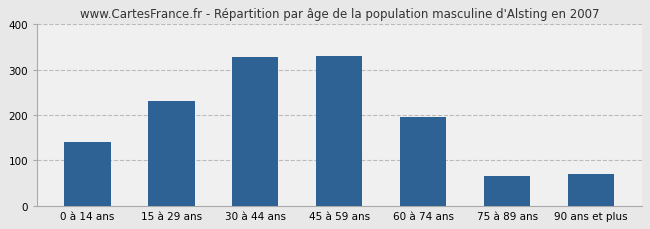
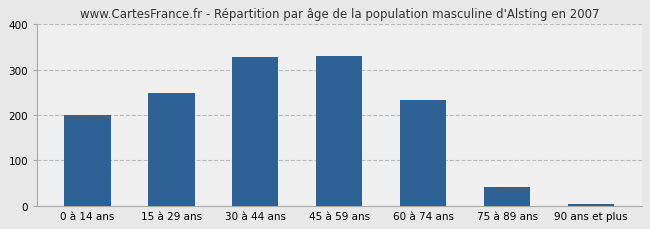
0 à 14 ans: 140 -> 200
15 à 29 ans: 230 -> 248
60 à 74 ans: 195 -> 233
75 à 89 ans: 65 -> 42
90 ans et plus: 70 -> 5
